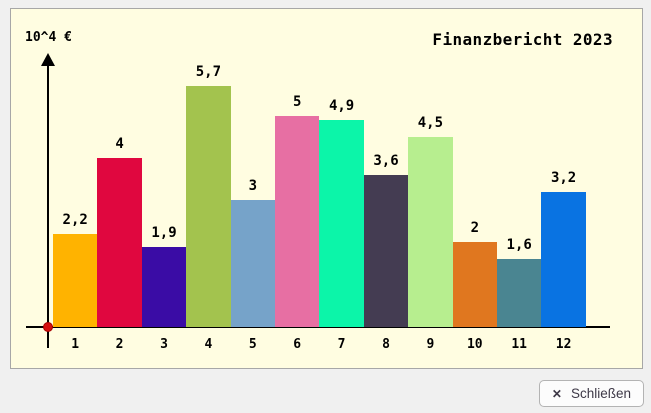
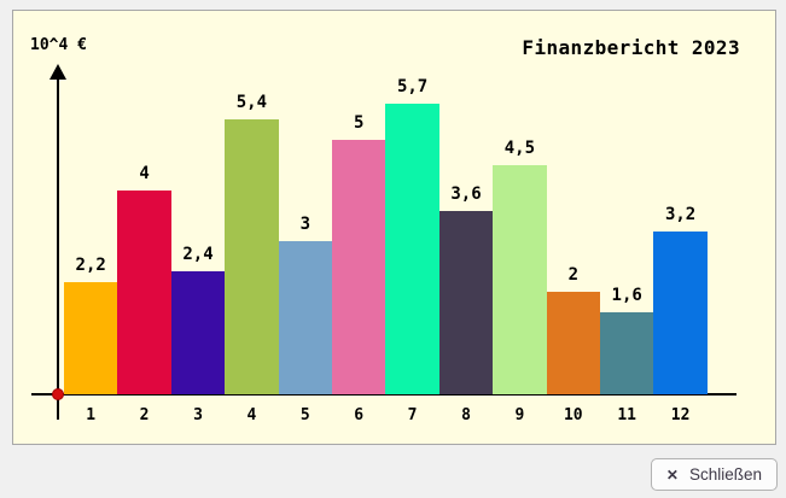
3: 1,9 -> 2,4
4: 5,7 -> 5,4
7: 4,9 -> 5,7
